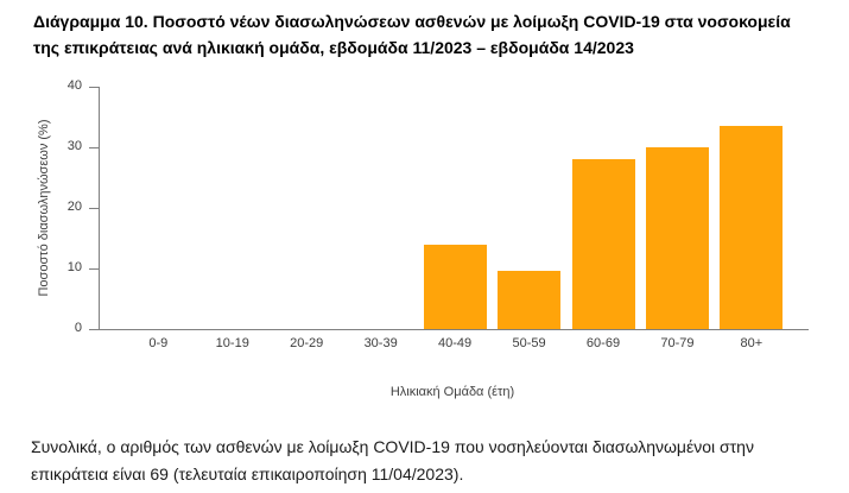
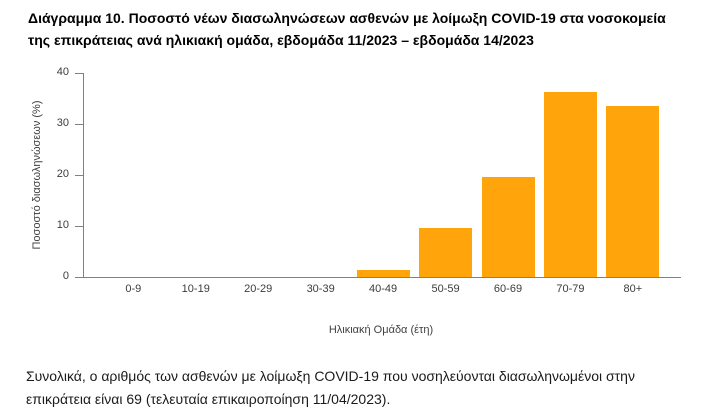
40-49: 14 -> 1
60-69: 28 -> 20
70-79: 30 -> 36
